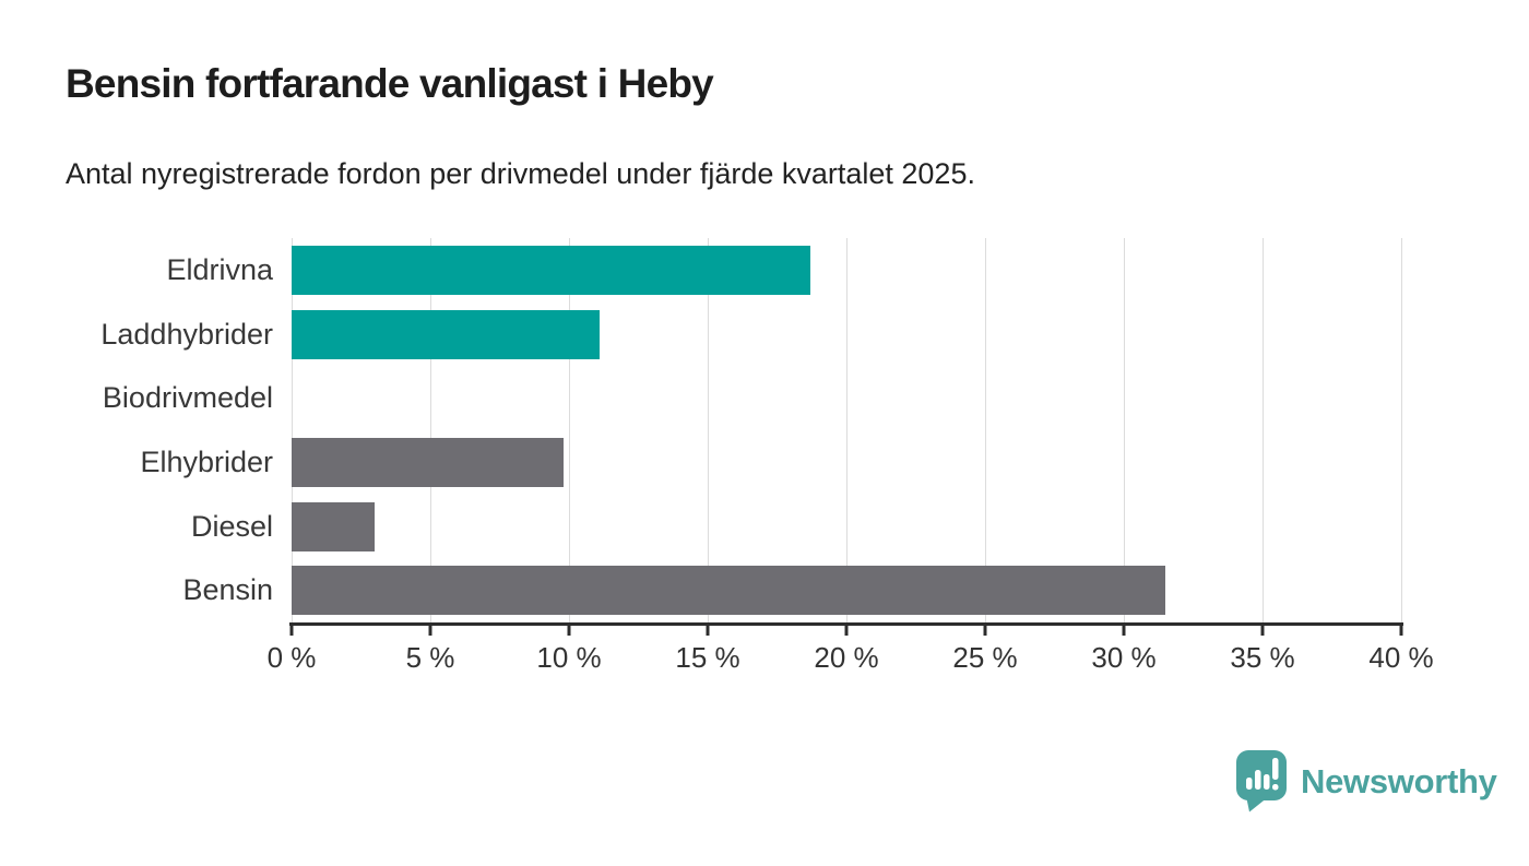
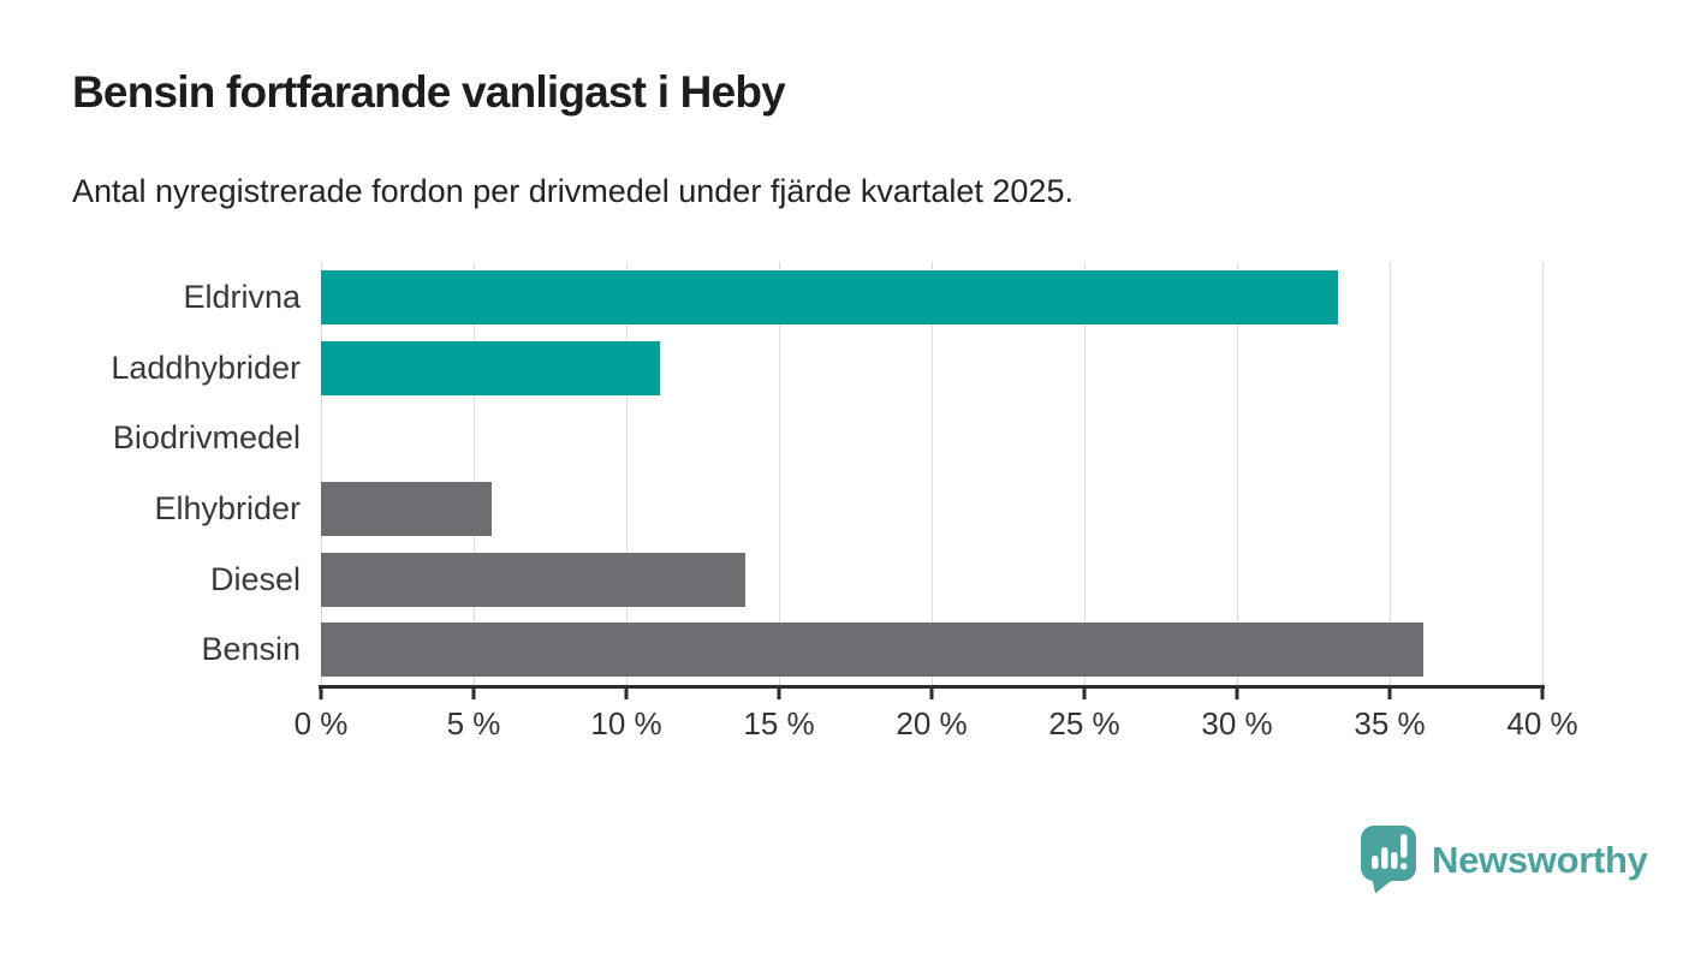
Eldrivna: 18.7% -> 33.3%
Elhybrider: 9.8% -> 5.6%
Diesel: 3.0% -> 13.9%
Bensin: 31.5% -> 36.1%
